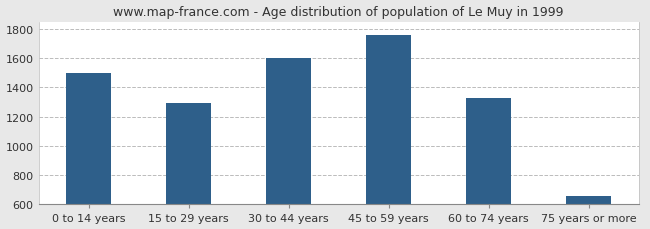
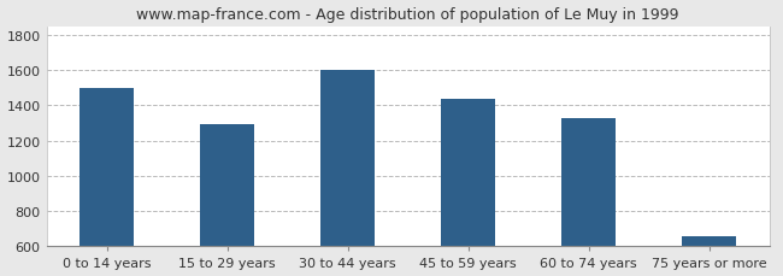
45 to 59 years: 1760 -> 1440
